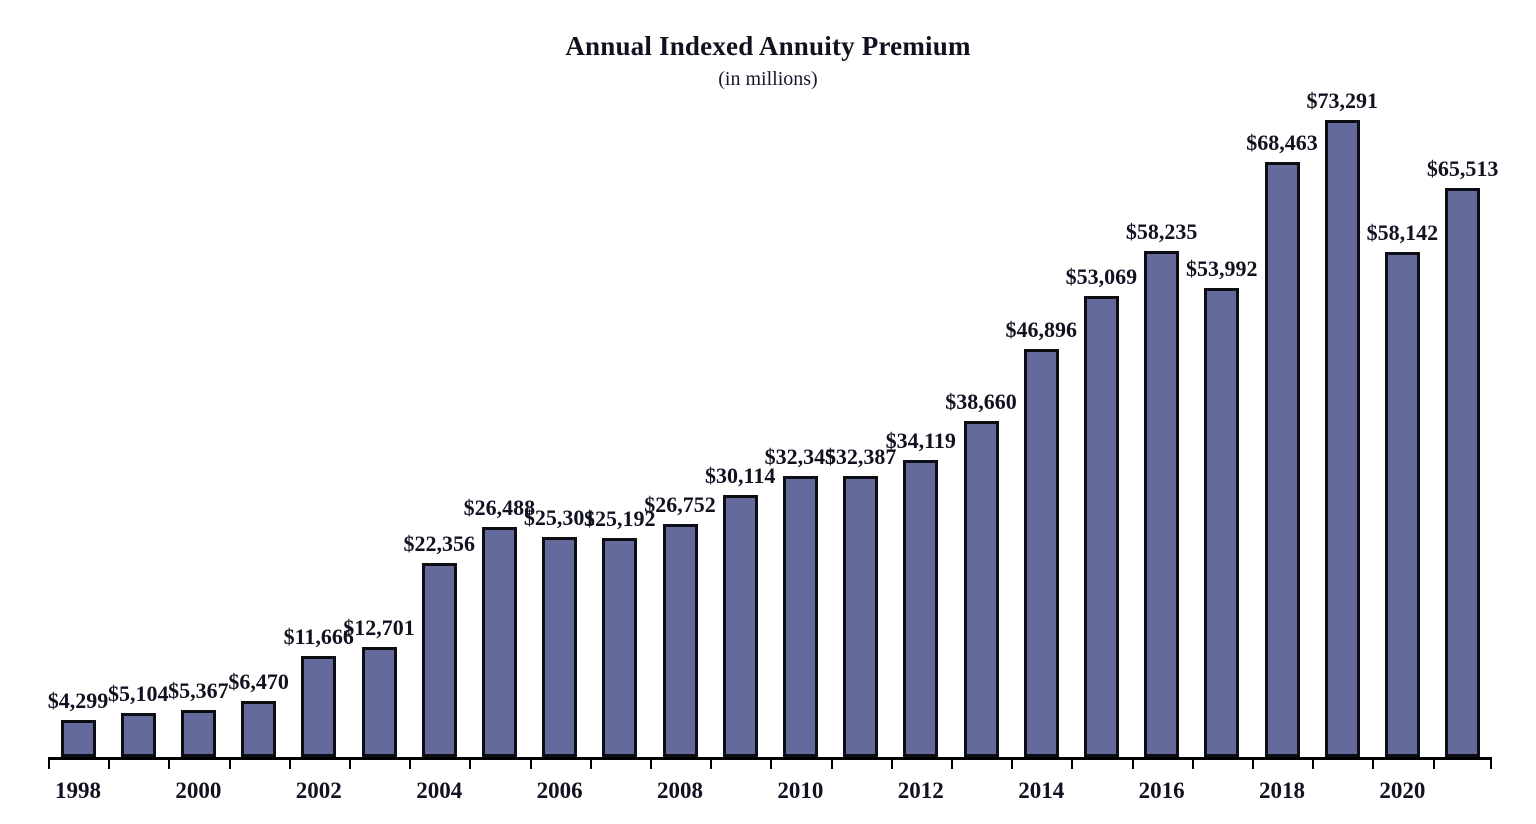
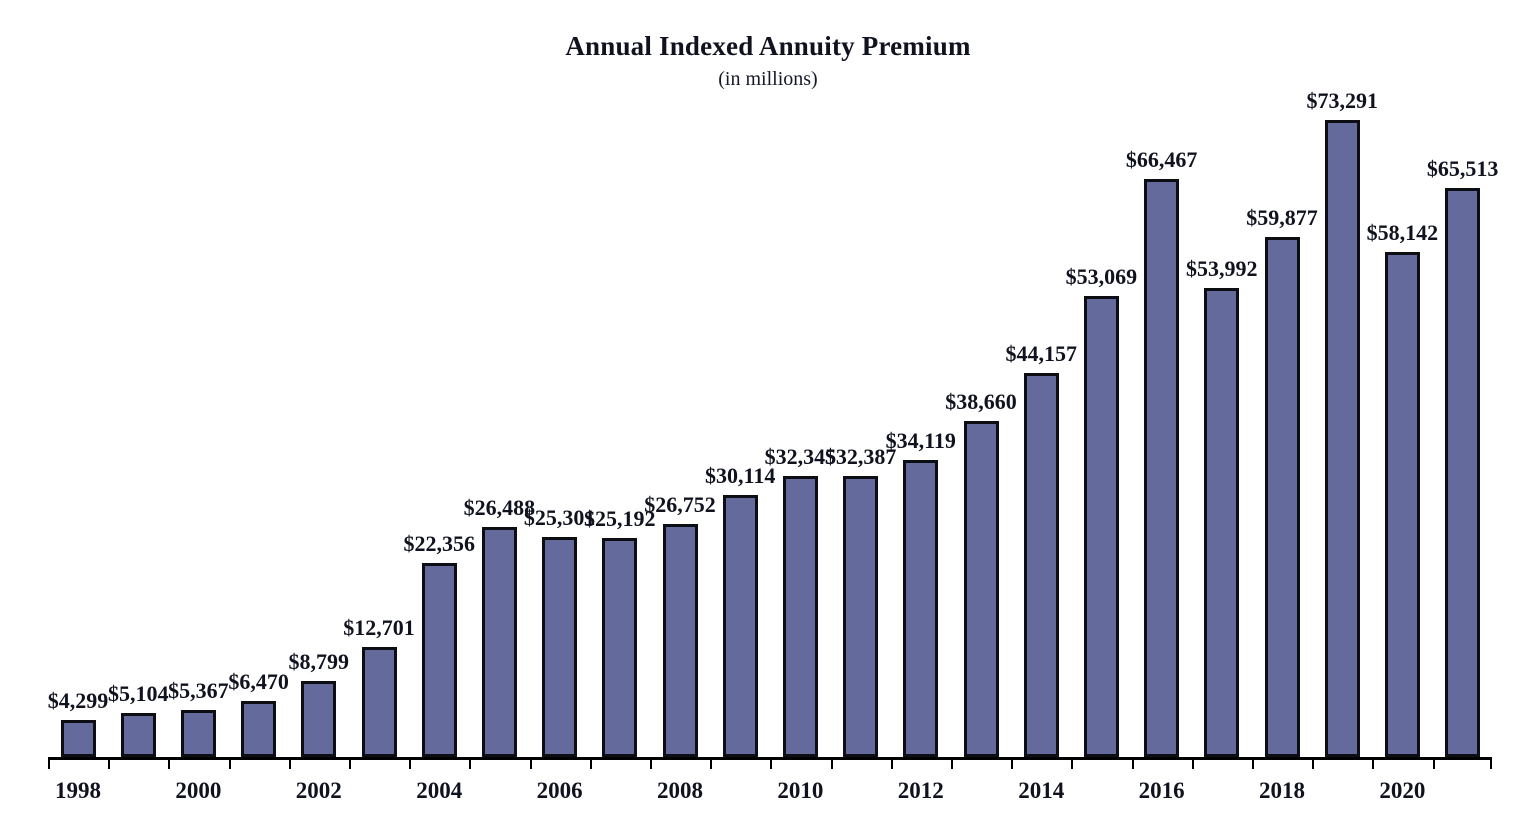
2002: $11,666 -> $8,799
2014: $46,896 -> $44,157
2016: $58,235 -> $66,467
2018: $68,463 -> $59,877
